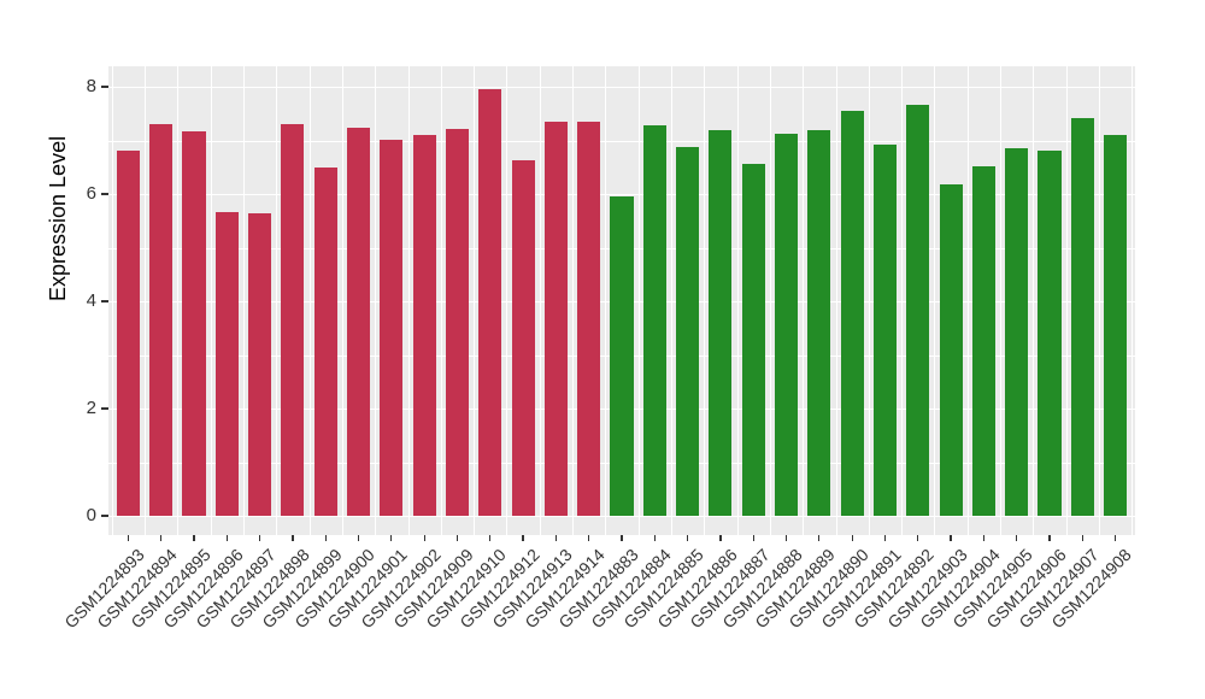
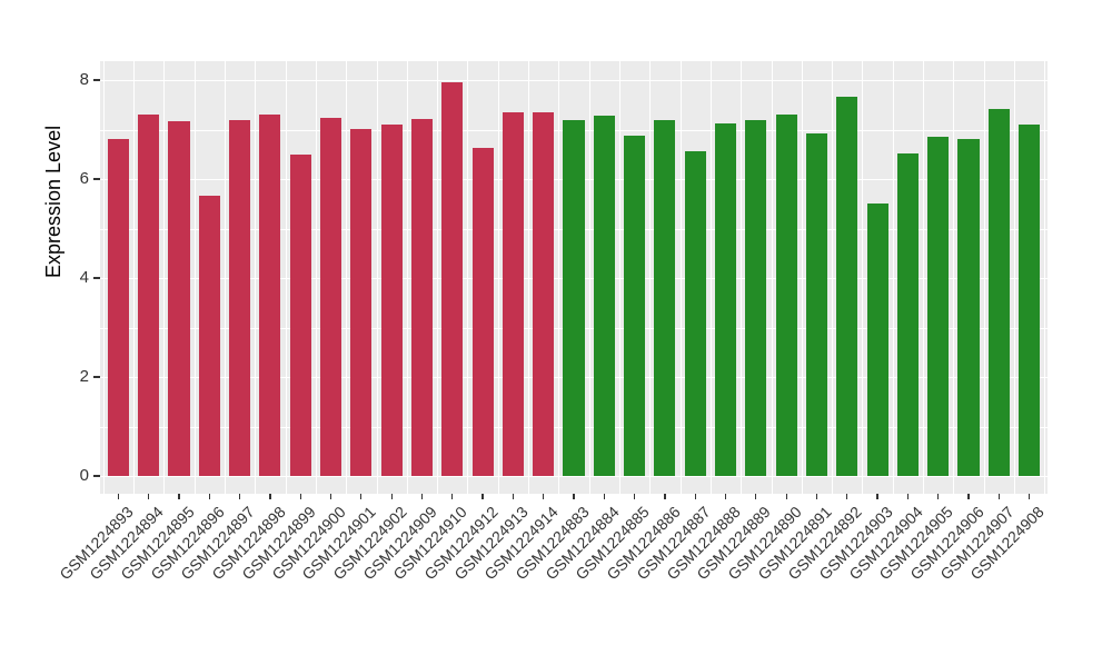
GSM1224897: 5.6 -> 7.2
GSM1224883: 6.0 -> 7.2
GSM1224890: 7.5 -> 7.3
GSM1224903: 6.2 -> 5.5
